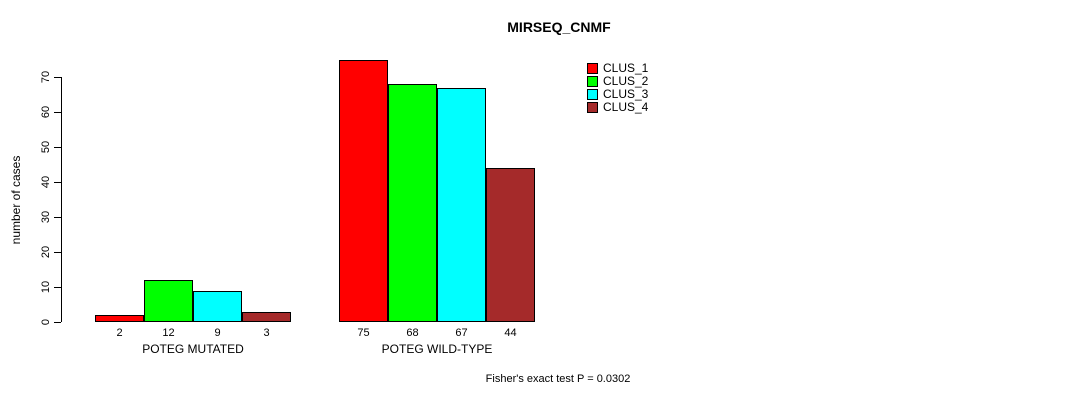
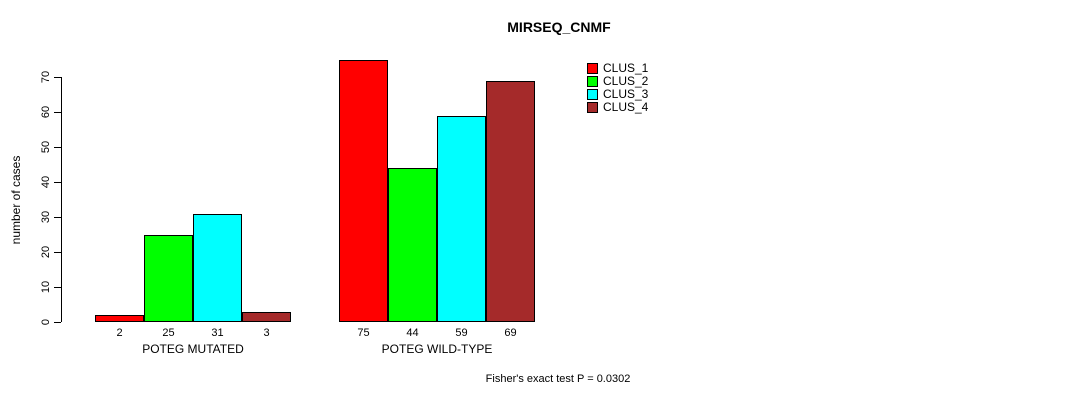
CLUS_2/POTEG MUTATED: 12 -> 25
CLUS_3/POTEG MUTATED: 9 -> 31
CLUS_2/POTEG WILD-TYPE: 68 -> 44
CLUS_3/POTEG WILD-TYPE: 67 -> 59
CLUS_4/POTEG WILD-TYPE: 44 -> 69
